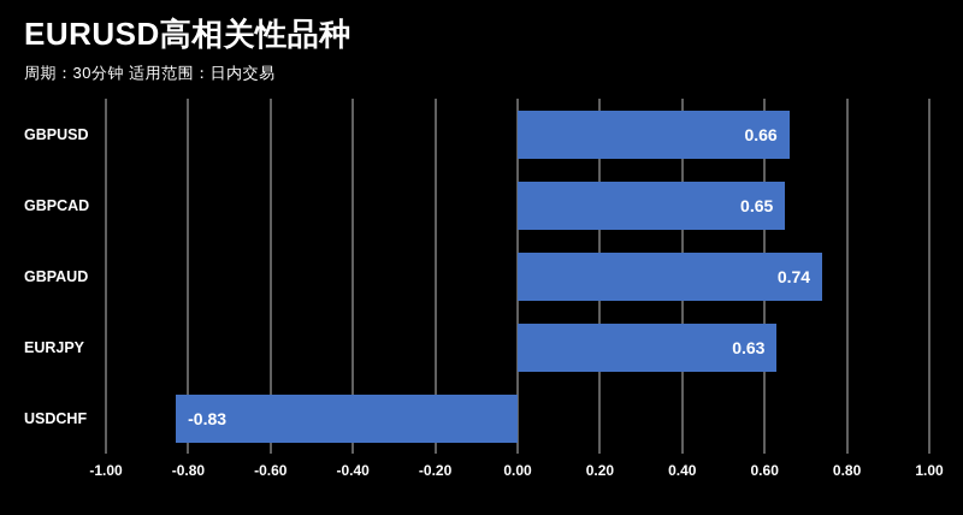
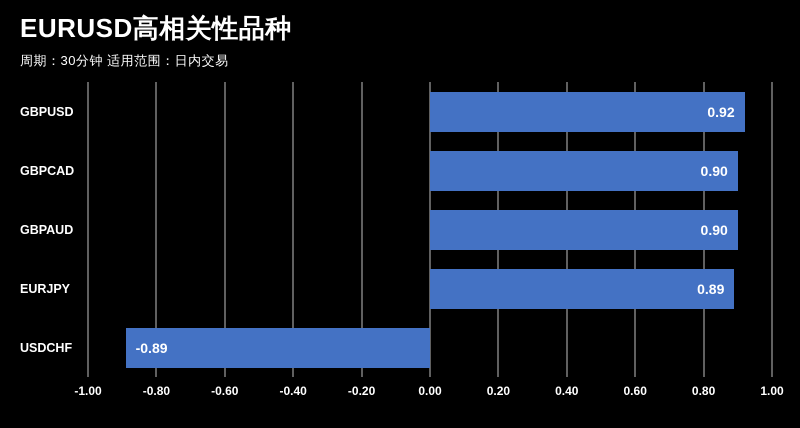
GBPUSD: 0.66 -> 0.92
GBPCAD: 0.65 -> 0.90
GBPAUD: 0.74 -> 0.90
EURJPY: 0.63 -> 0.89
USDCHF: -0.83 -> -0.89
